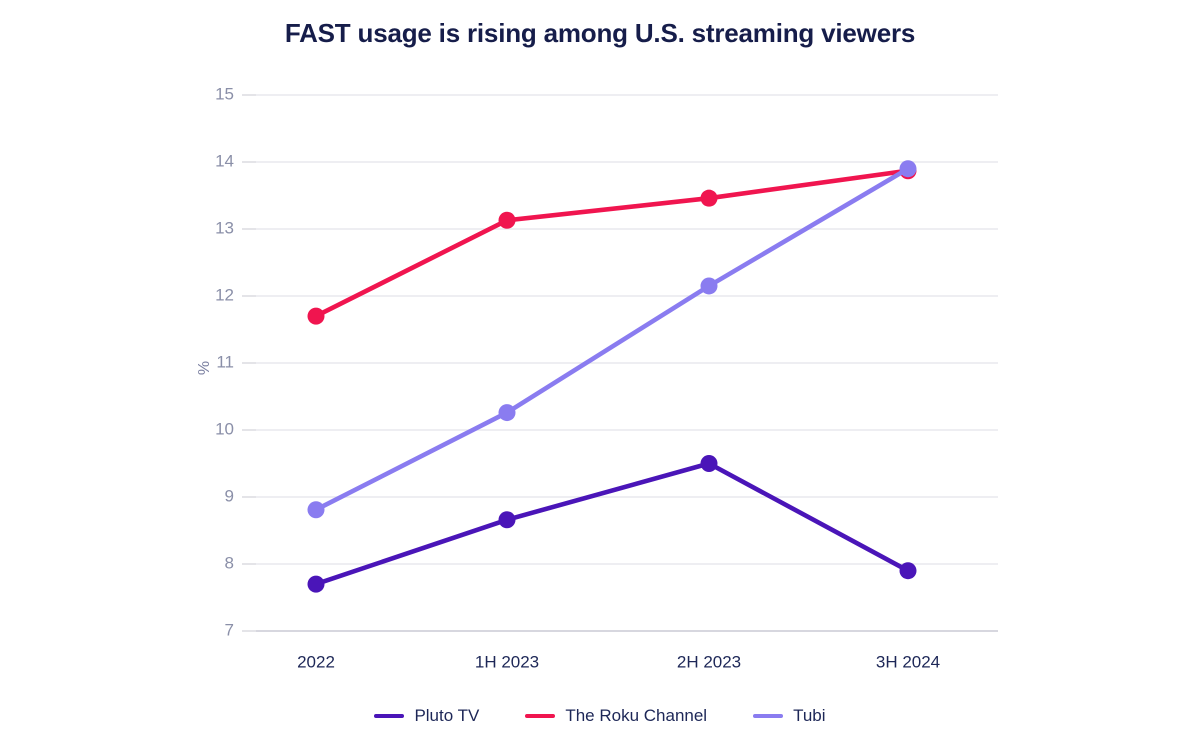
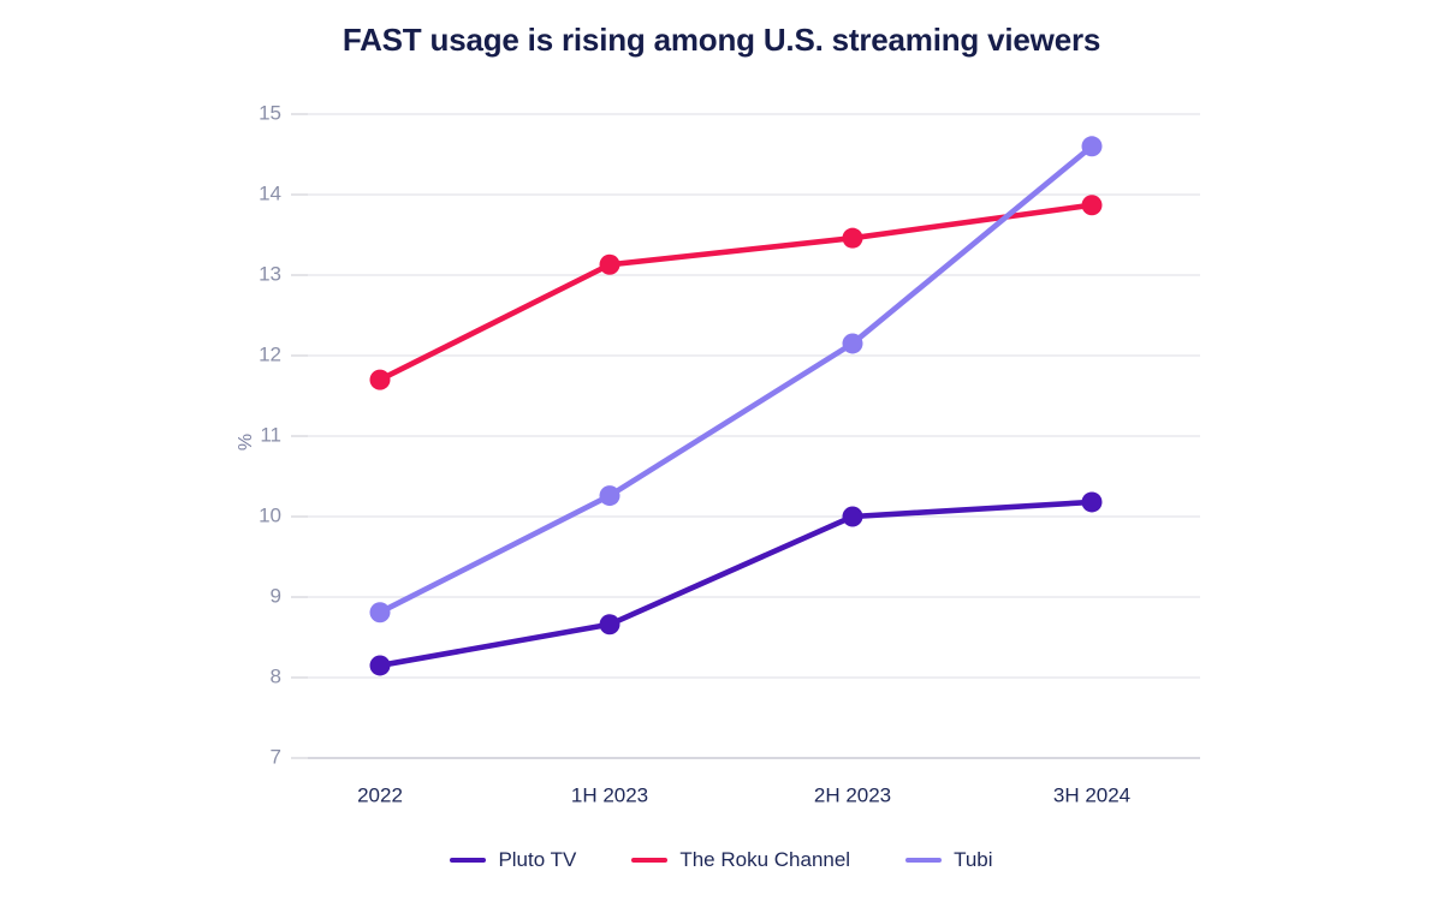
Pluto TV/2022: 7.7 -> 8.2
Pluto TV/2H 2023: 9.5 -> 10.0
Pluto TV/3H 2024: 7.9 -> 10.2
Tubi/3H 2024: 13.9 -> 14.6
